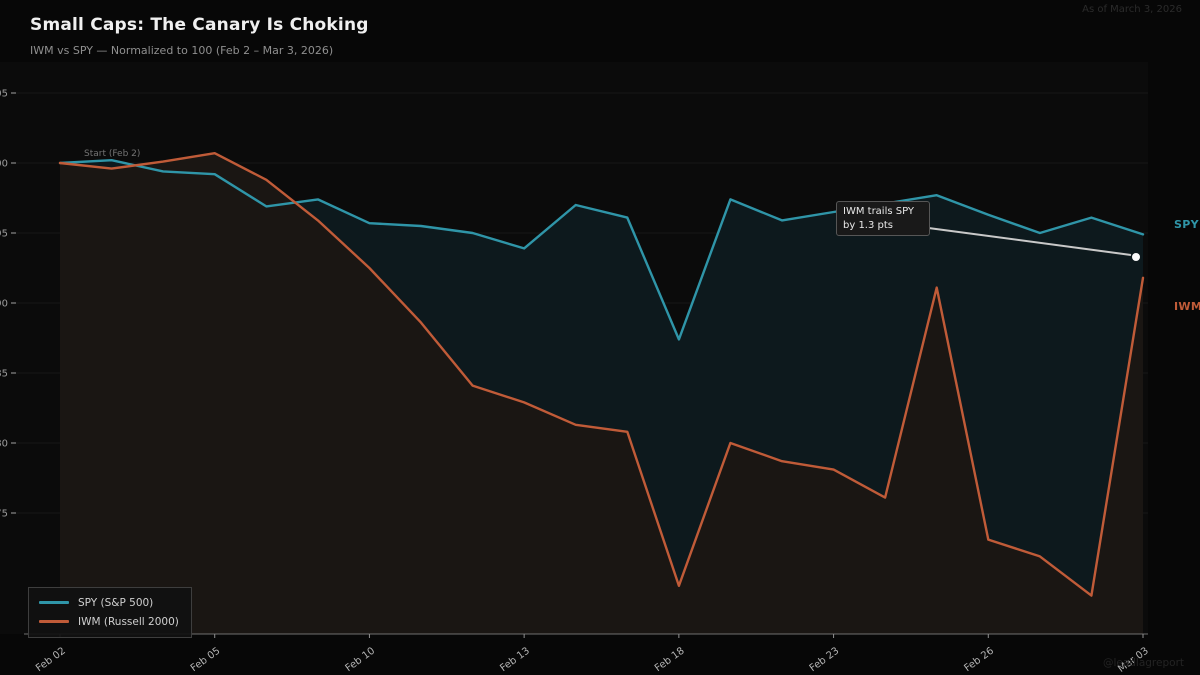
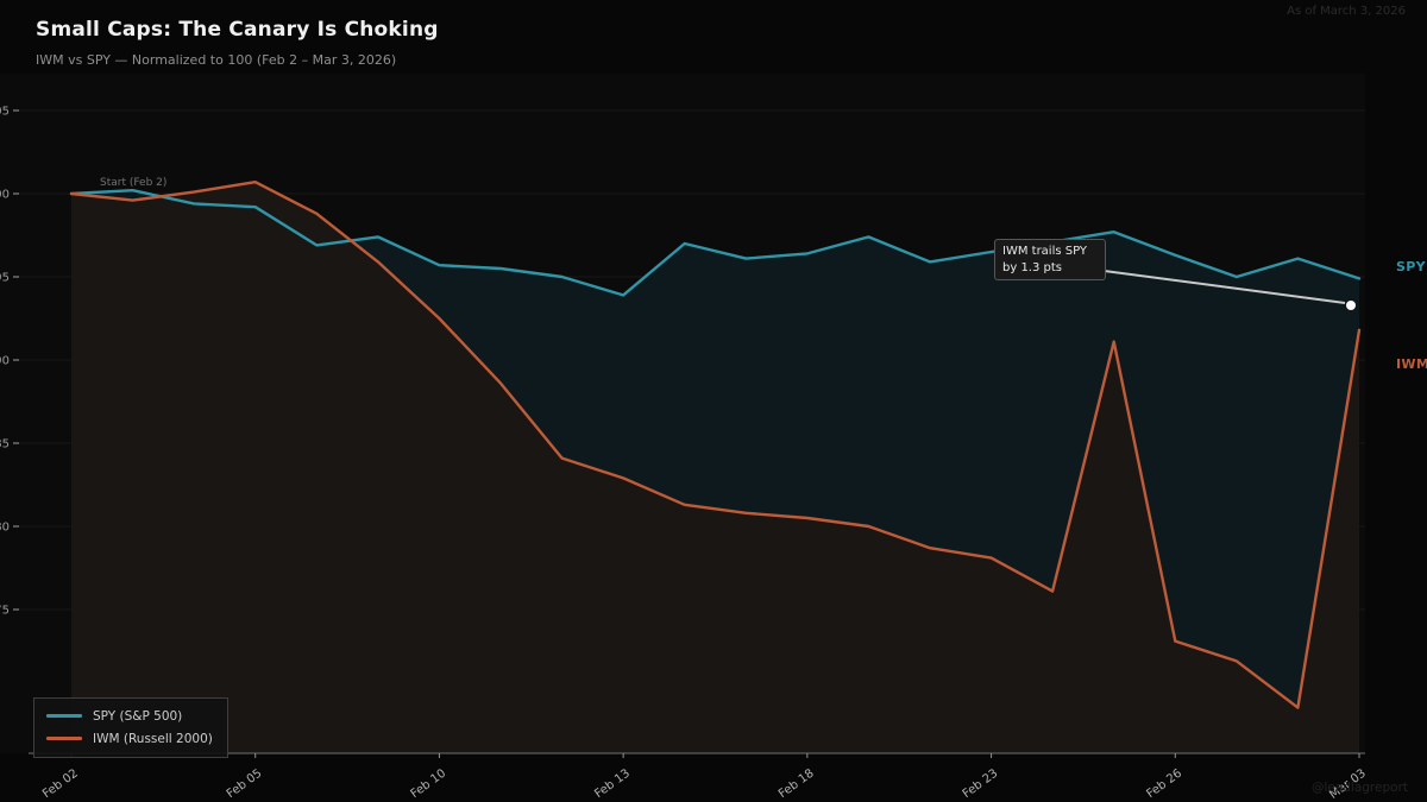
SPY (S&P 500)/Feb 18: 87.4 -> 96.4
IWM (Russell 2000)/Feb 18: 69.8 -> 80.5
